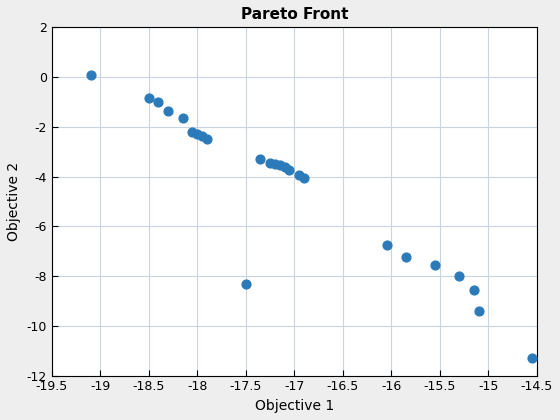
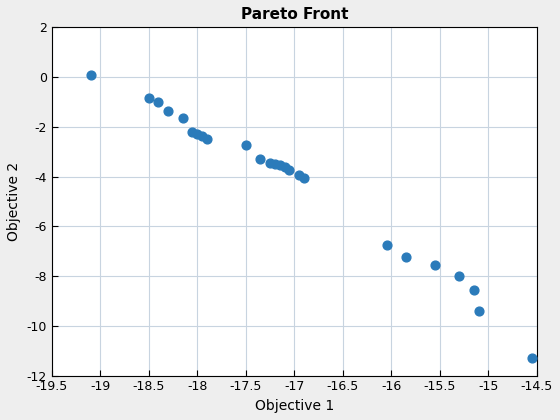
-17.5: -8.30 -> -2.75
